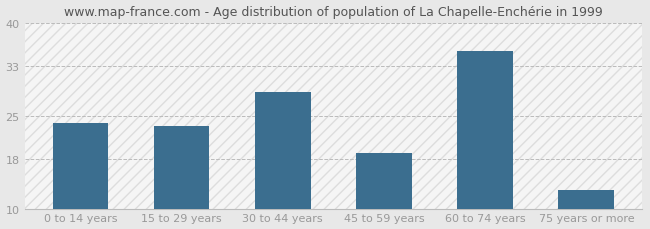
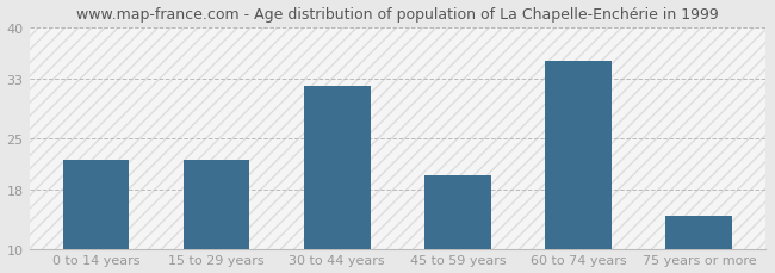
0 to 14 years: 23.8 -> 22.0
15 to 29 years: 23.4 -> 22.0
30 to 44 years: 28.8 -> 32.0
45 to 59 years: 19.0 -> 20.0
75 years or more: 13.0 -> 14.5
